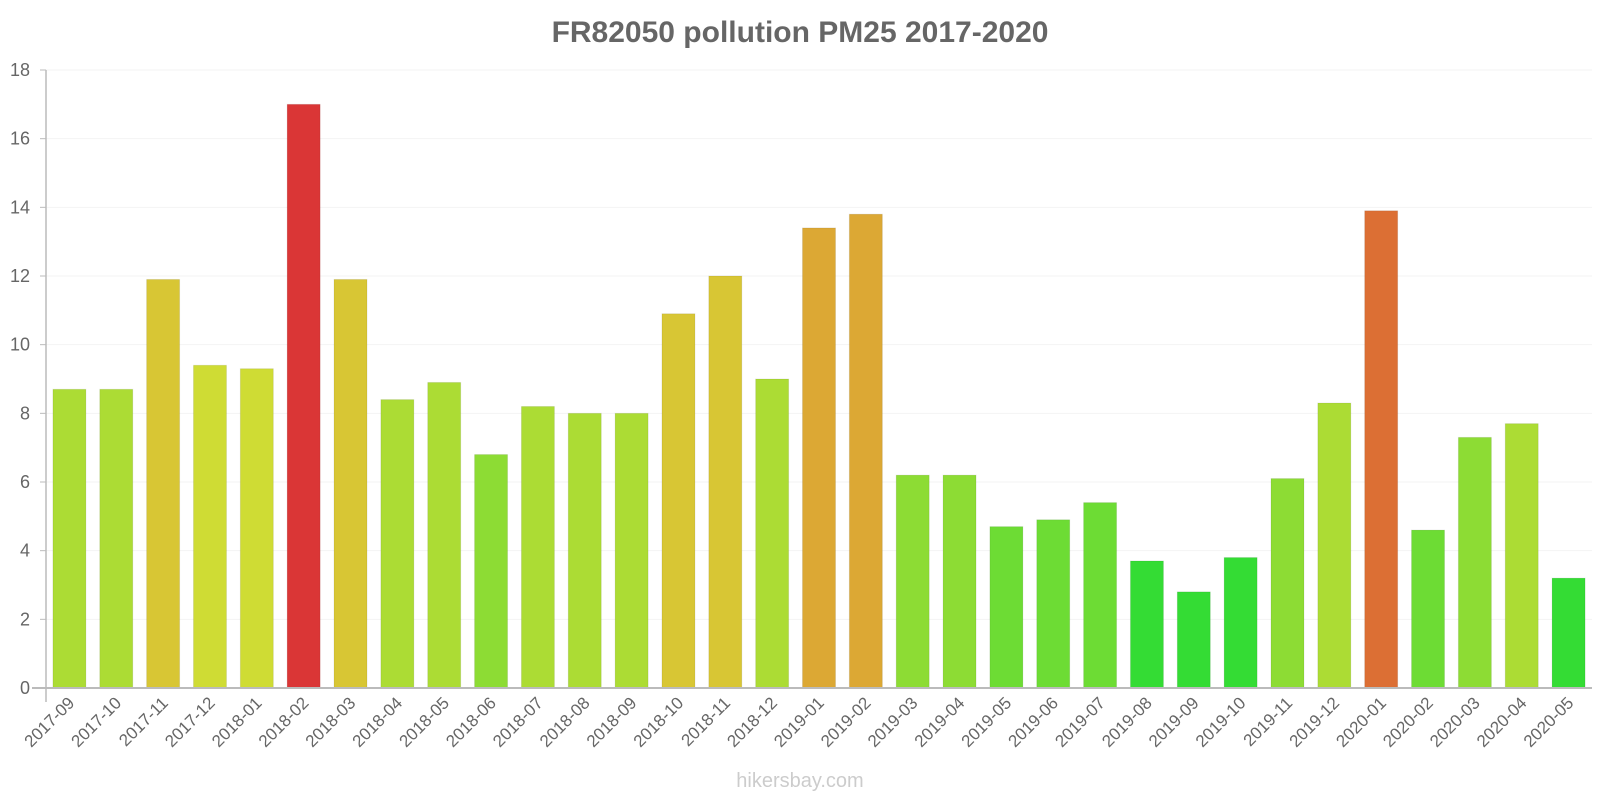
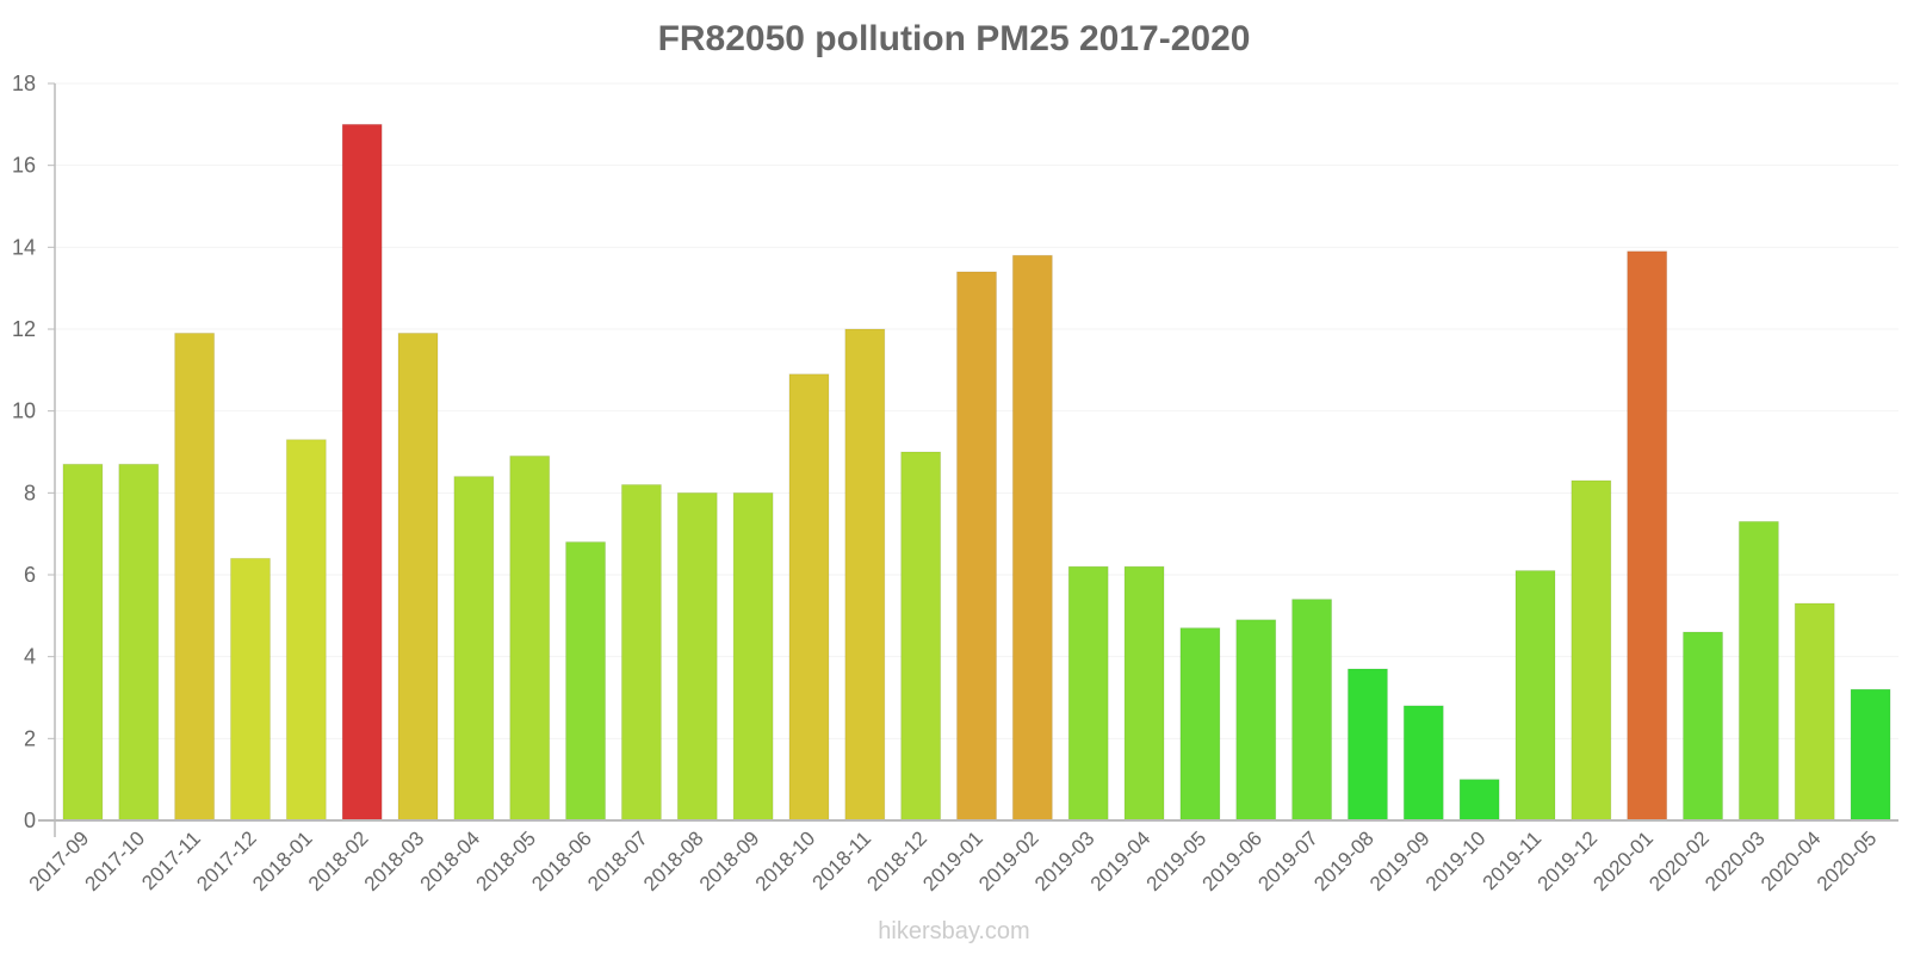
2017-12: 9.4 -> 6.4
2019-10: 3.8 -> 1.0
2020-04: 7.7 -> 5.3
